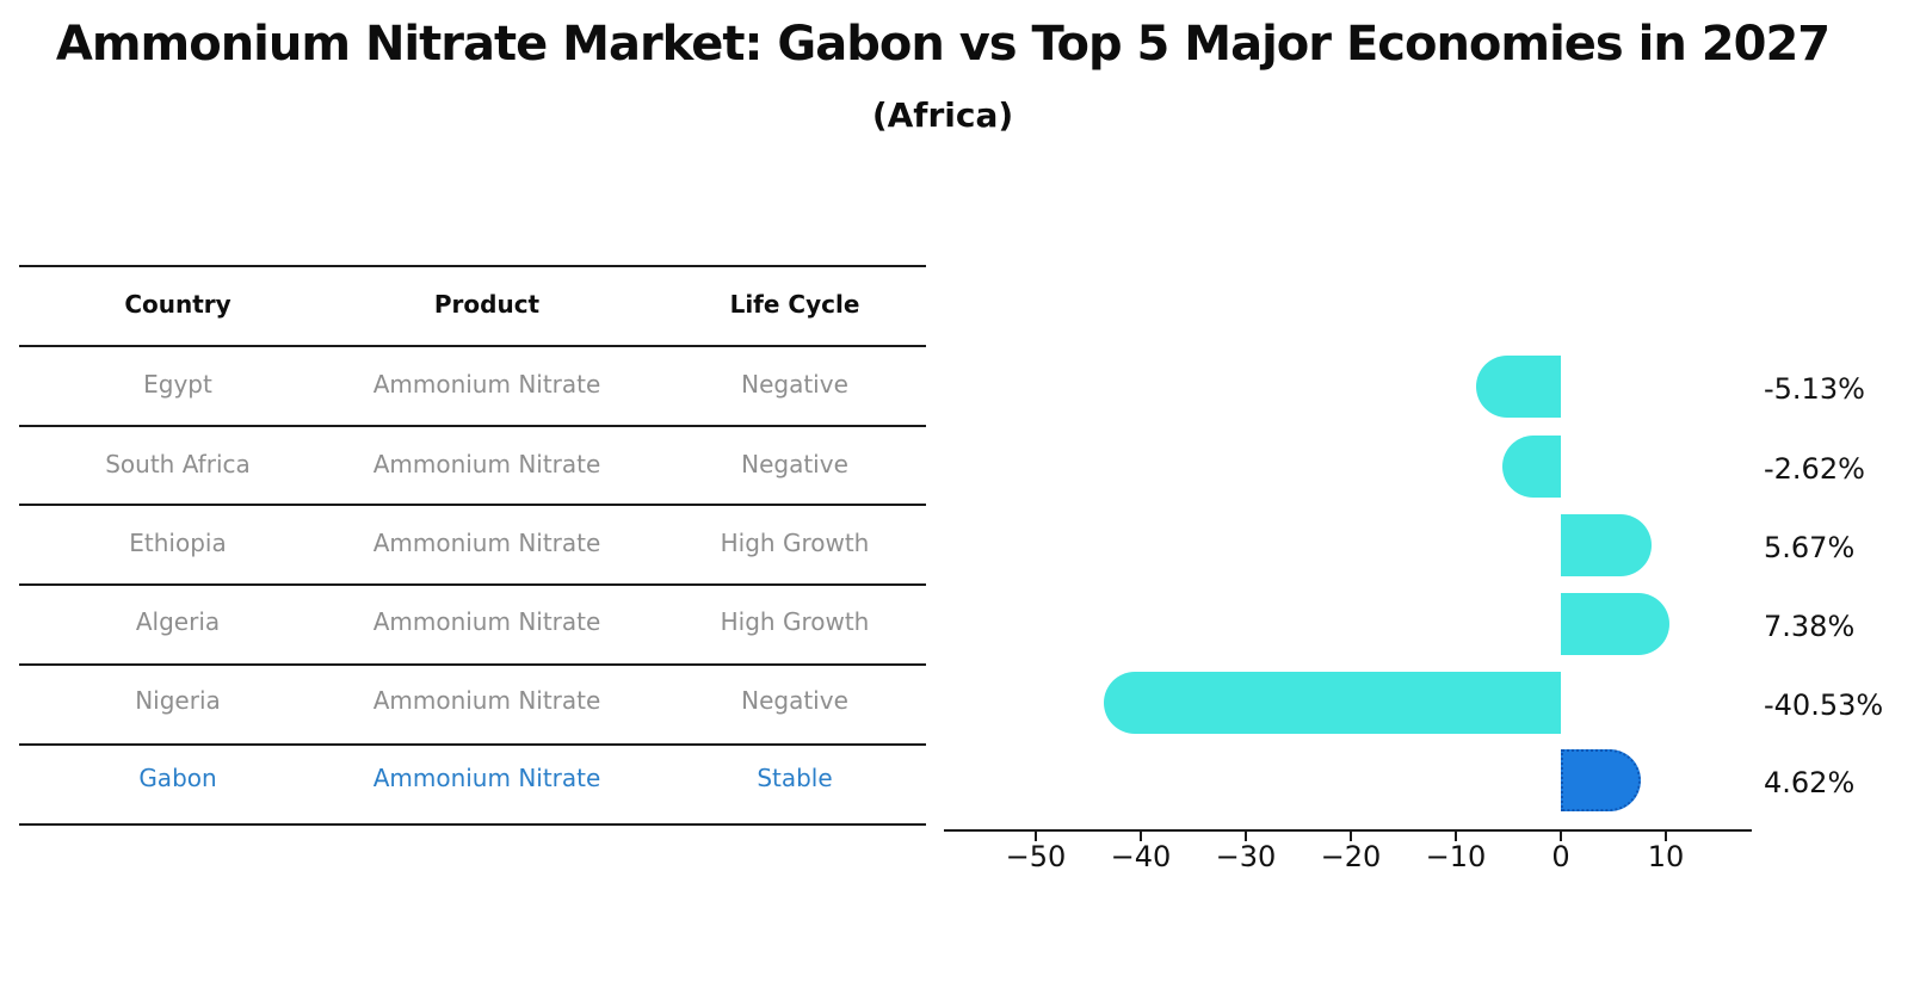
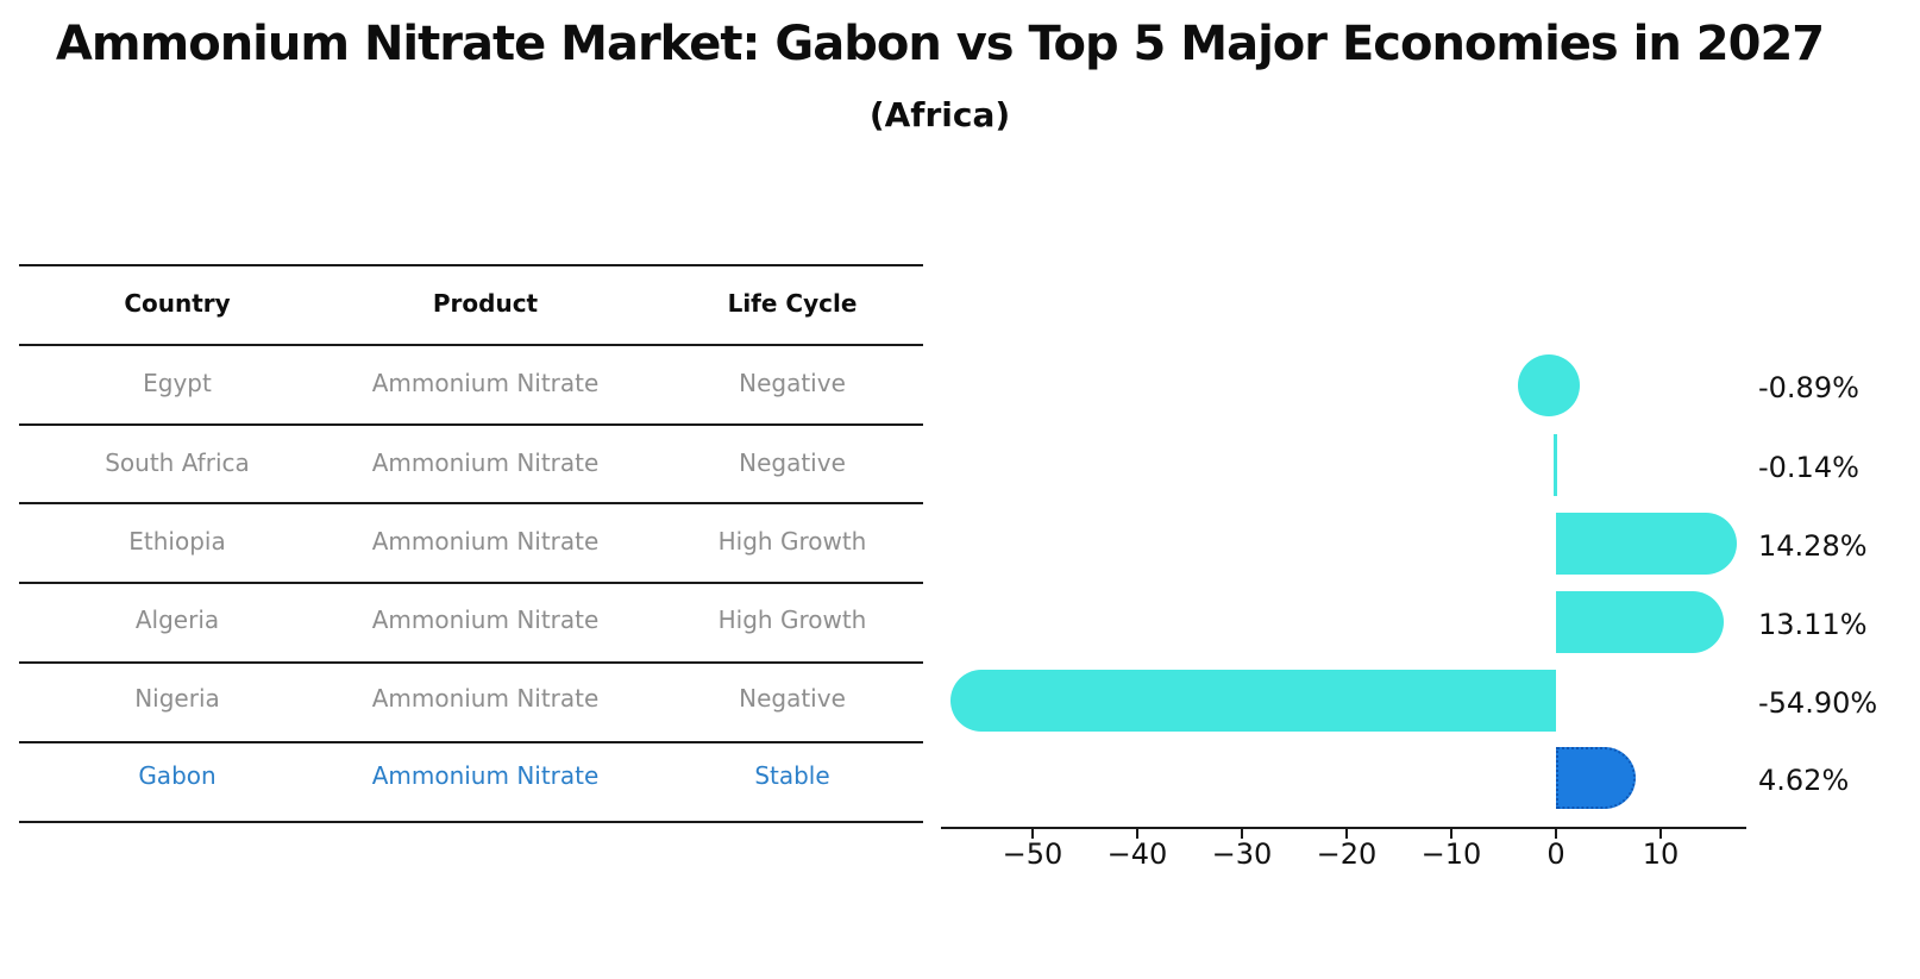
Egypt: -5.13% -> -0.89%
South Africa: -2.62% -> -0.14%
Ethiopia: 5.67% -> 14.28%
Algeria: 7.38% -> 13.11%
Nigeria: -40.53% -> -54.90%
